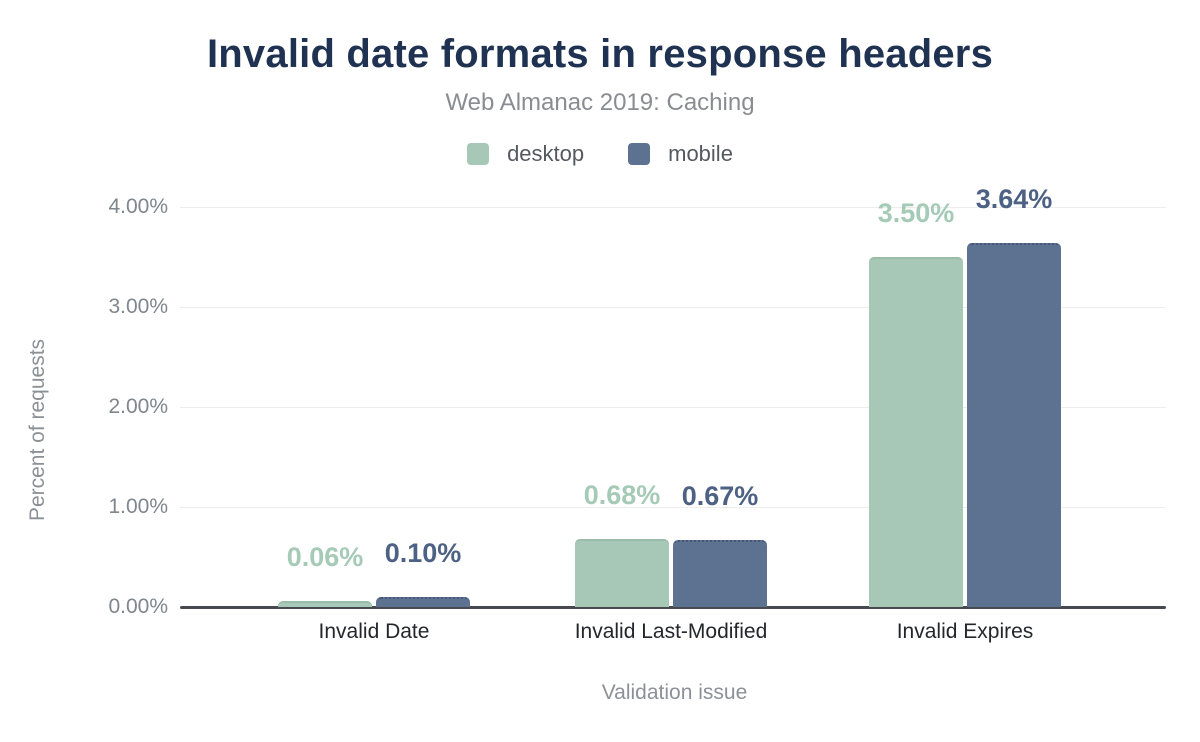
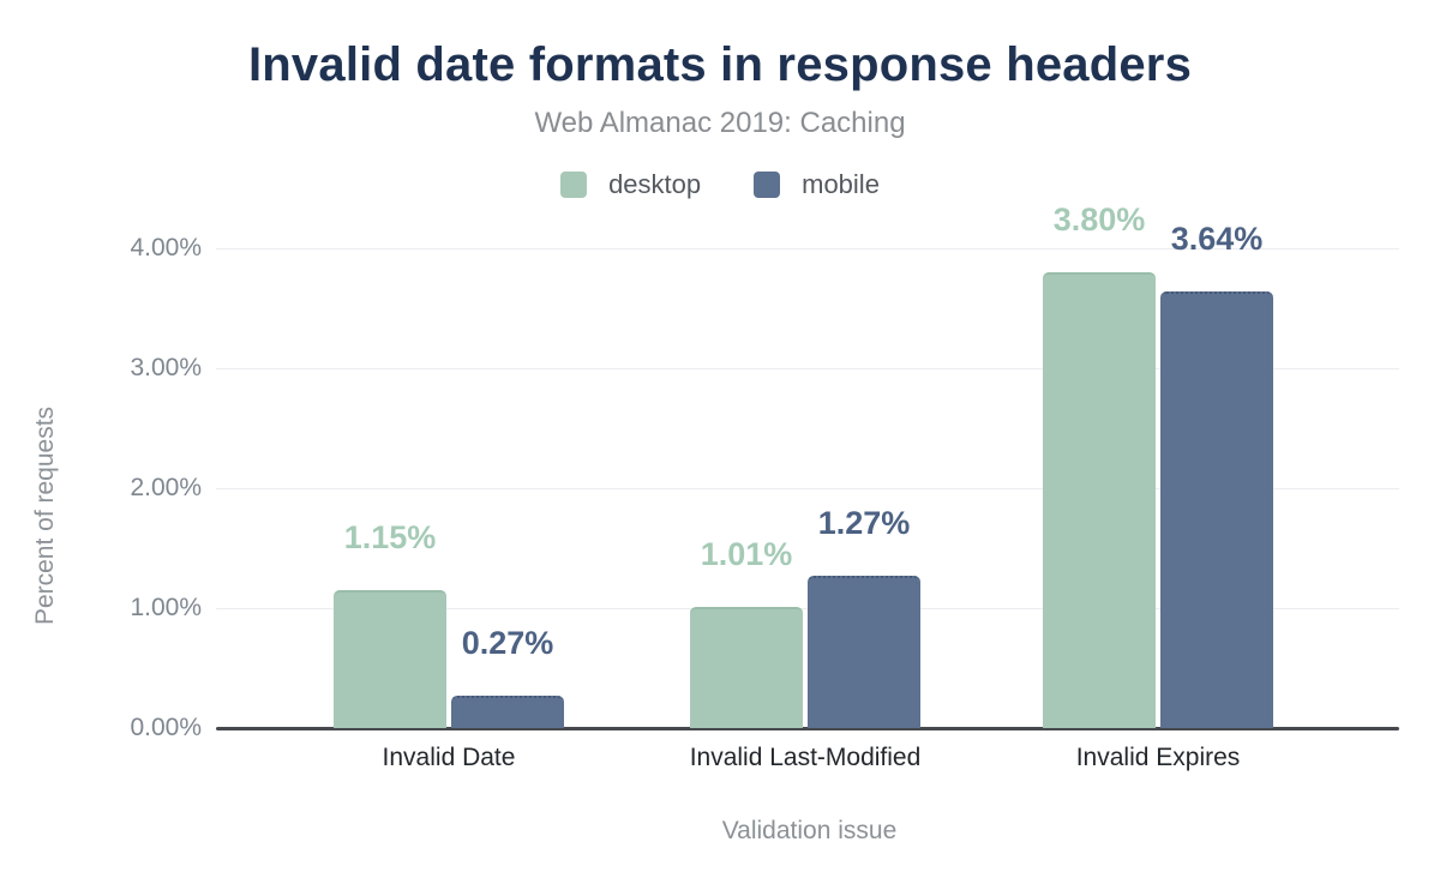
desktop/Invalid Date: 0.06% -> 1.15%
mobile/Invalid Date: 0.10% -> 0.27%
desktop/Invalid Last-Modified: 0.68% -> 1.01%
mobile/Invalid Last-Modified: 0.67% -> 1.27%
desktop/Invalid Expires: 3.50% -> 3.80%
